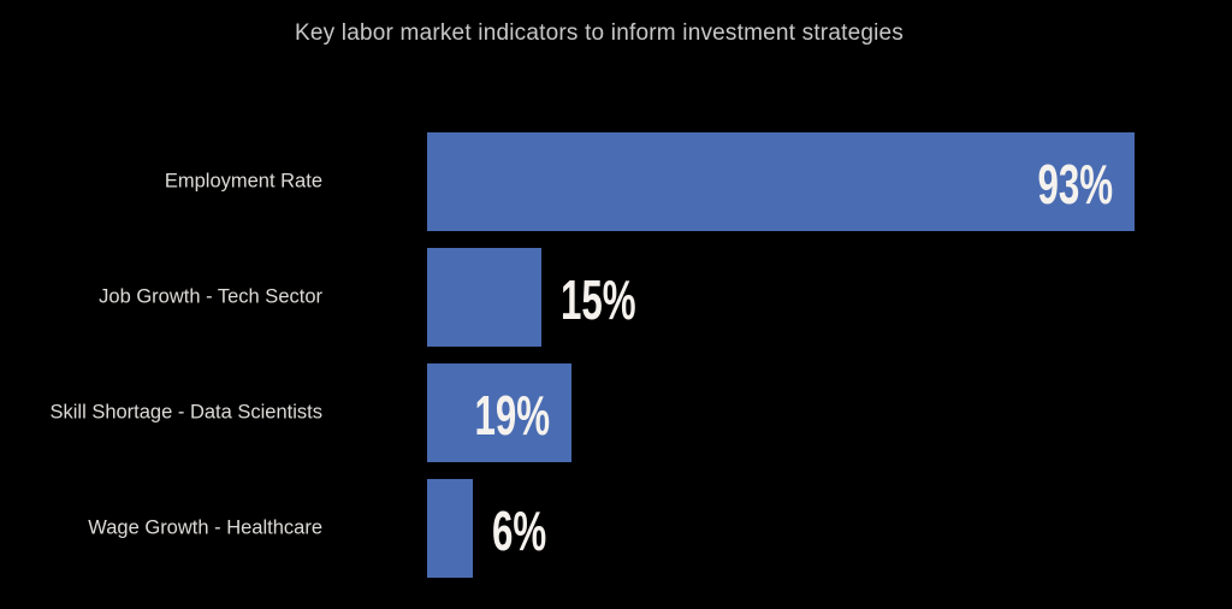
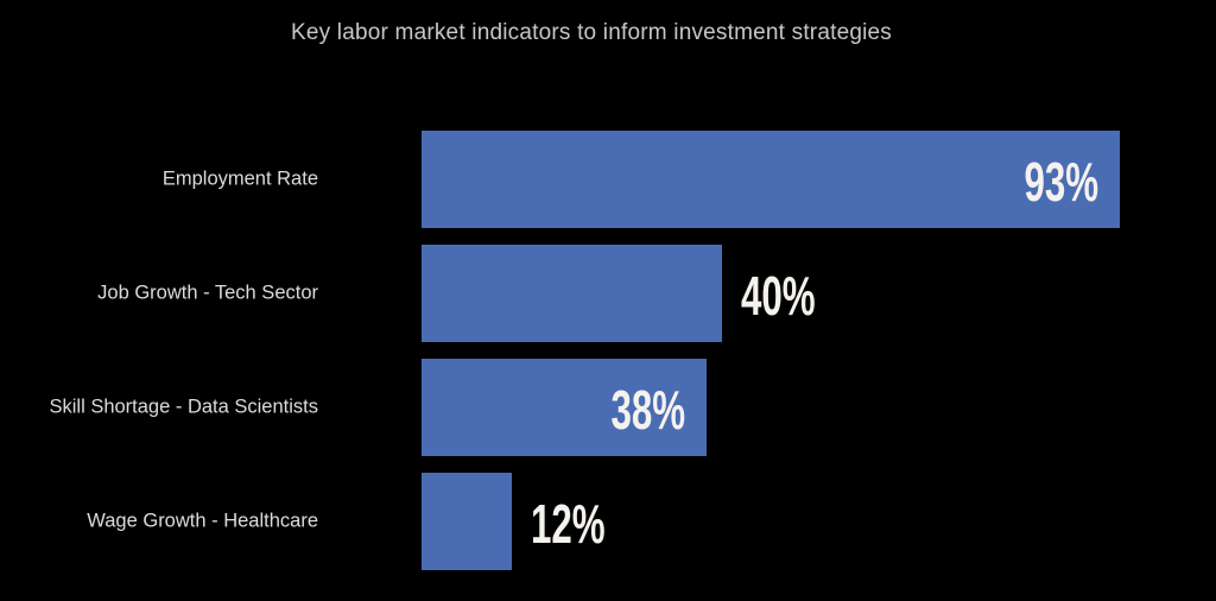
Job Growth - Tech Sector: 15% -> 40%
Skill Shortage - Data Scientists: 19% -> 38%
Wage Growth - Healthcare: 6% -> 12%
